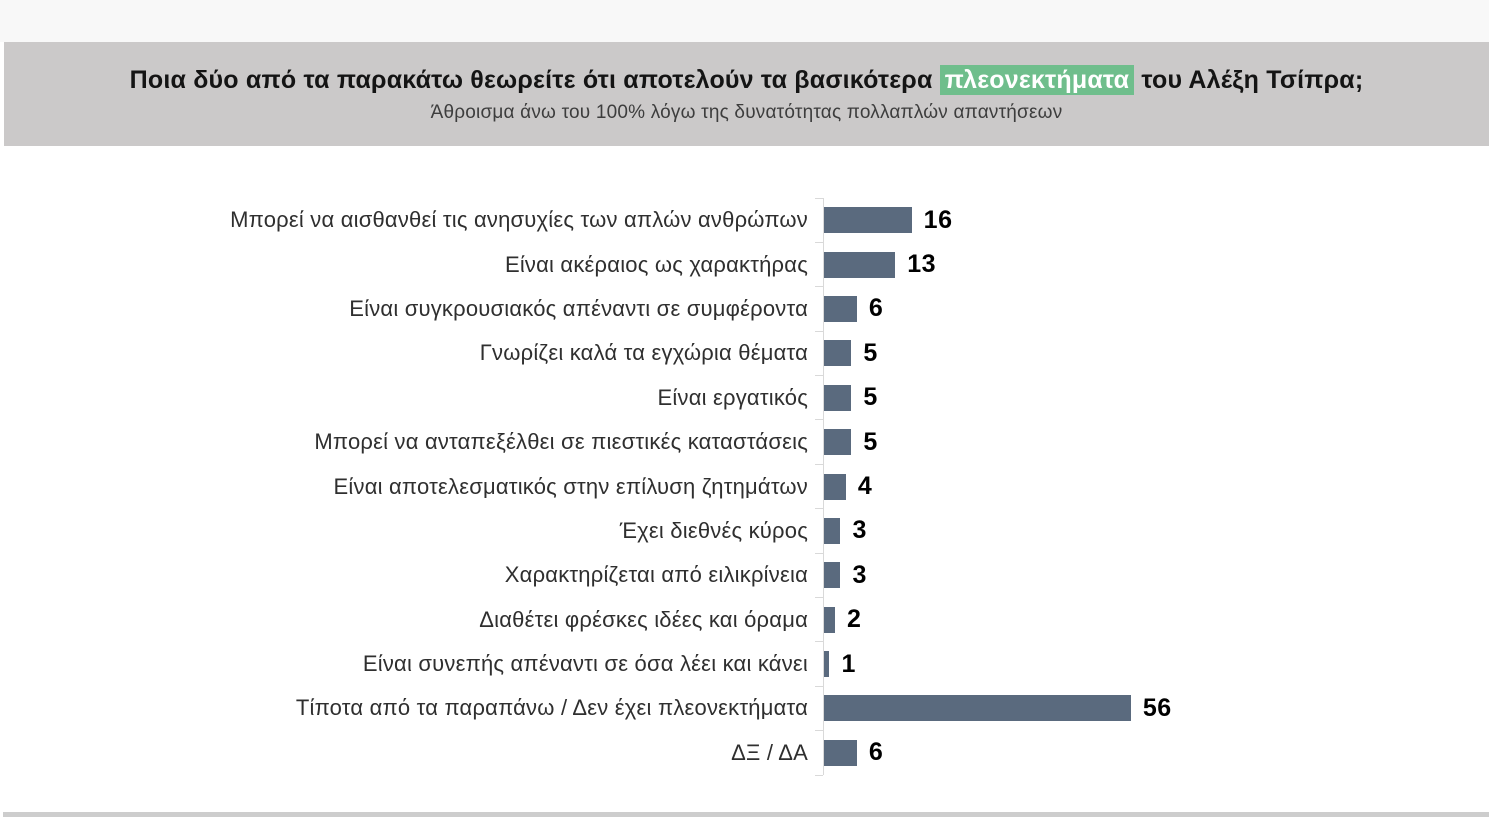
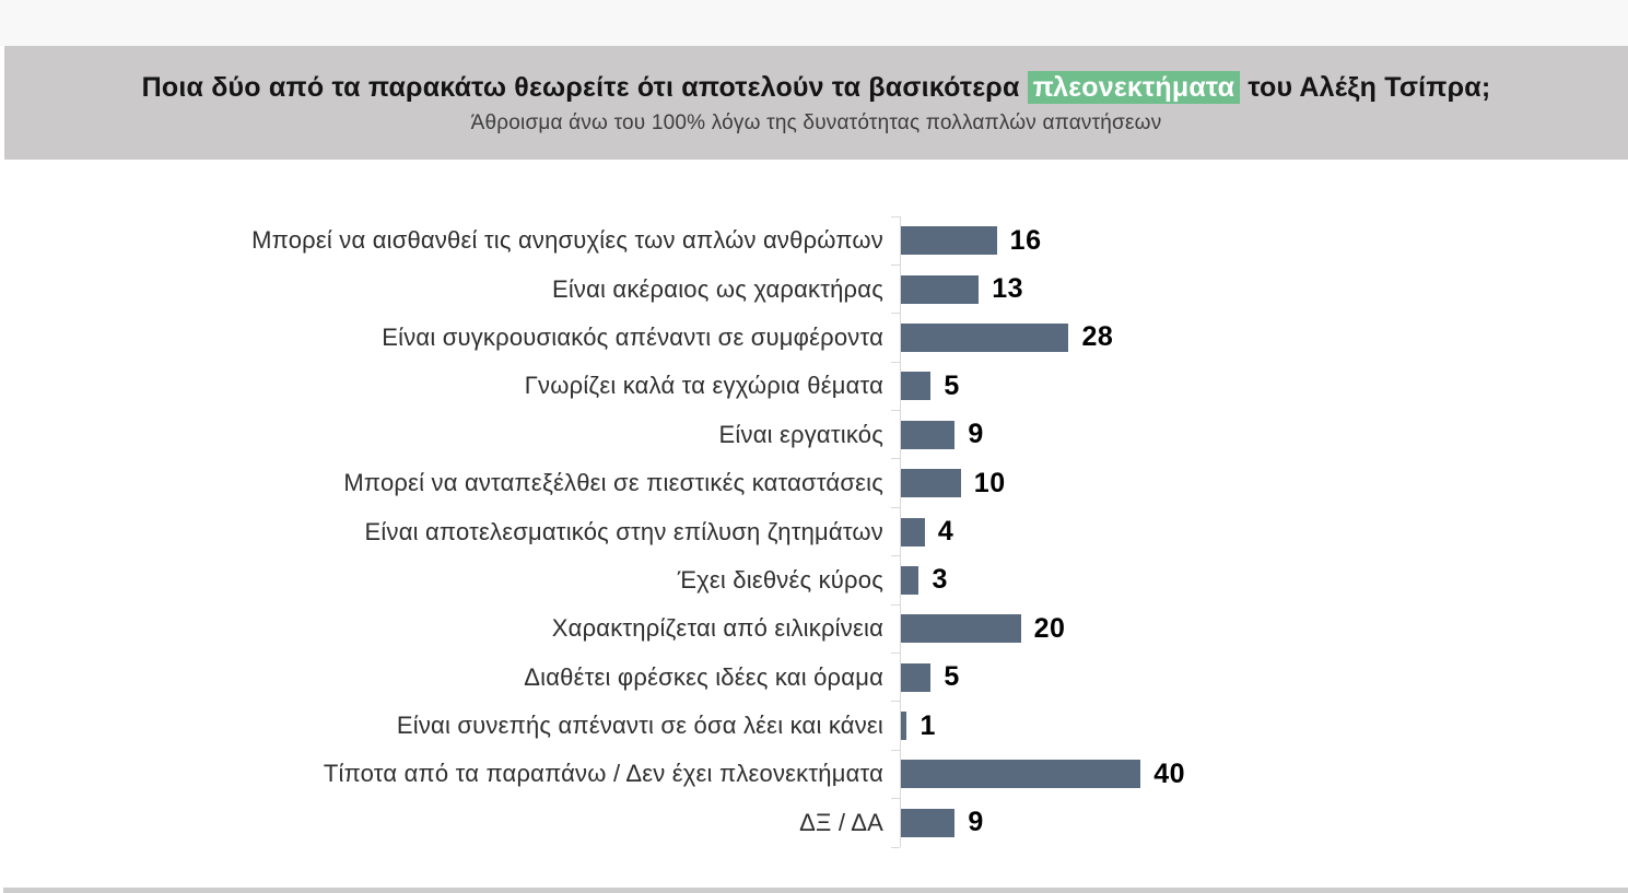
Είναι συγκρουσιακός απέναντι σε συμφέροντα: 6 -> 28
Είναι εργατικός: 5 -> 9
Μπορεί να ανταπεξέλθει σε πιεστικές καταστάσεις: 5 -> 10
Χαρακτηρίζεται από ειλικρίνεια: 3 -> 20
Διαθέτει φρέσκες ιδέες και όραμα: 2 -> 5
Τίποτα από τα παραπάνω / Δεν έχει πλεονεκτήματα: 56 -> 40
ΔΞ / ΔΑ: 6 -> 9
